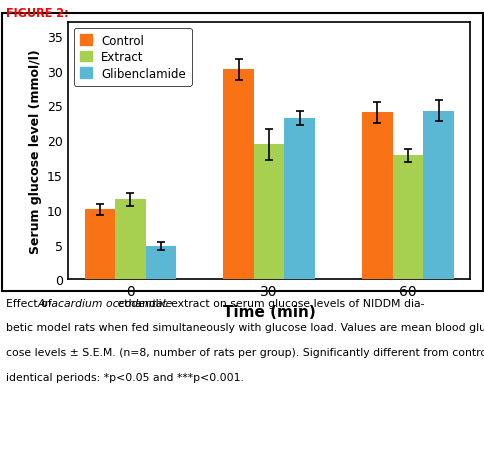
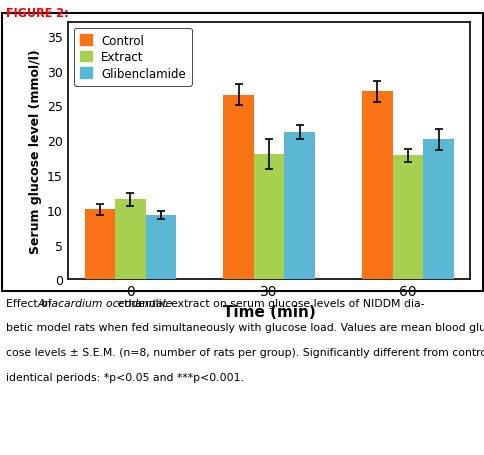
Glibenclamide/0: 4.8 -> 9.3
Control/30: 30.2 -> 26.5
Extract/30: 19.4 -> 18.0
Glibenclamide/30: 23.2 -> 21.2
Control/60: 24.0 -> 27.0
Glibenclamide/60: 24.2 -> 20.1
